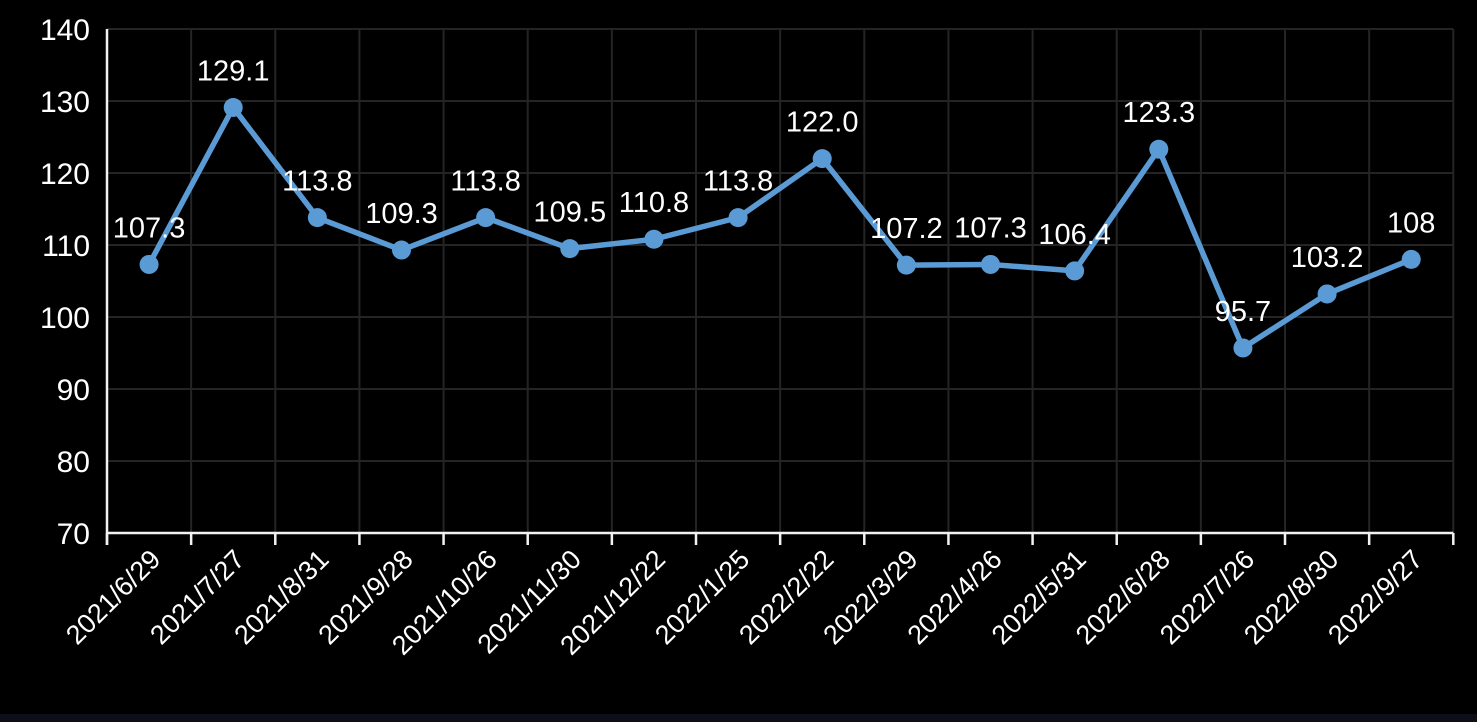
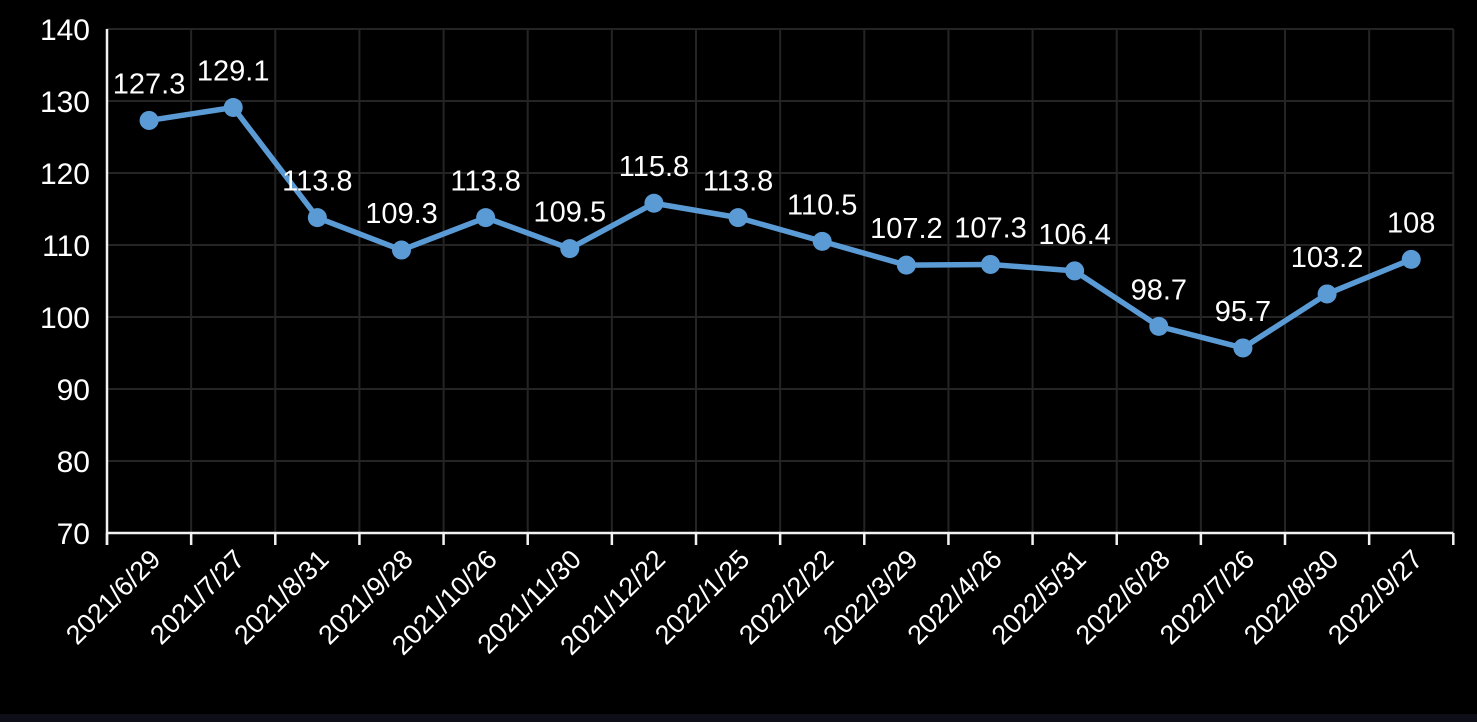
2021/6/29: 107.3 -> 127.3
2021/12/22: 110.8 -> 115.8
2022/2/22: 122.0 -> 110.5
2022/6/28: 123.3 -> 98.7
